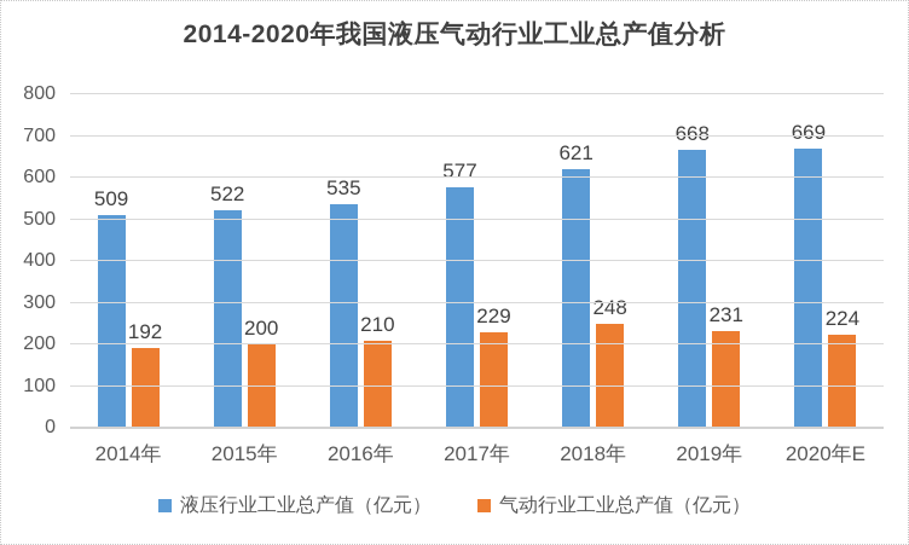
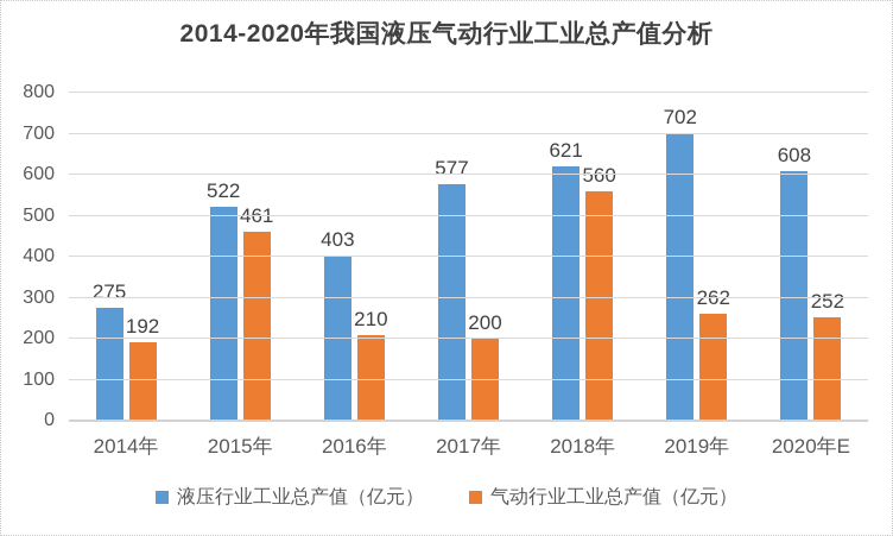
液压行业工业总产值（亿元）/2014年: 509 -> 275
气动行业工业总产值（亿元）/2015年: 200 -> 461
液压行业工业总产值（亿元）/2016年: 535 -> 403
气动行业工业总产值（亿元）/2017年: 229 -> 200
气动行业工业总产值（亿元）/2018年: 248 -> 560
液压行业工业总产值（亿元）/2019年: 668 -> 702
气动行业工业总产值（亿元）/2019年: 231 -> 262
液压行业工业总产值（亿元）/2020年E: 669 -> 608
气动行业工业总产值（亿元）/2020年E: 224 -> 252
